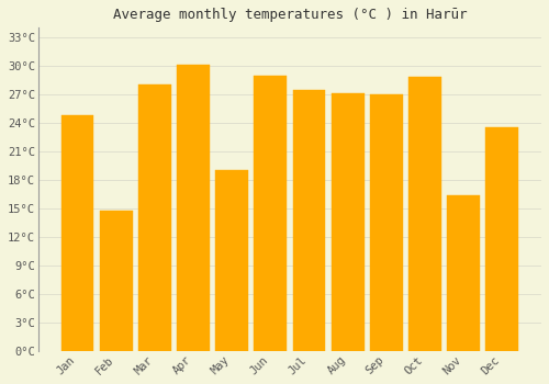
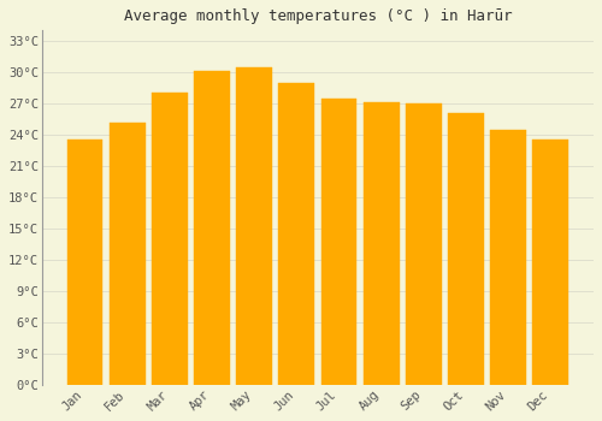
Jan: 24.8°C -> 23.5°C
Feb: 14.8°C -> 25.2°C
May: 19.0°C -> 30.4°C
Oct: 28.8°C -> 26.1°C
Nov: 16.4°C -> 24.5°C
